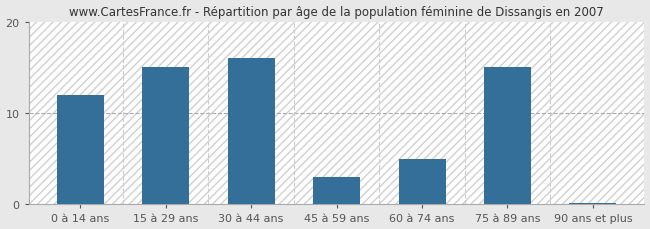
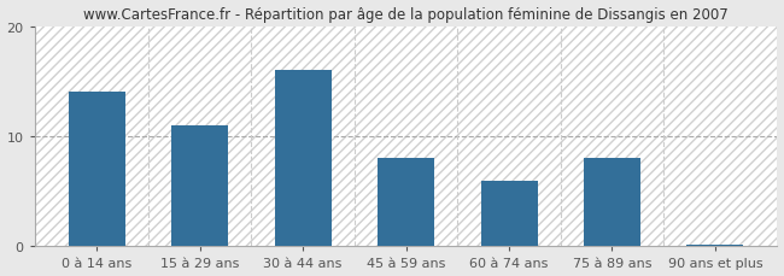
0 à 14 ans: 12.0 -> 14.0
15 à 29 ans: 15.0 -> 11.0
45 à 59 ans: 3.0 -> 8.0
60 à 74 ans: 5.0 -> 6.0
75 à 89 ans: 15.0 -> 8.0
